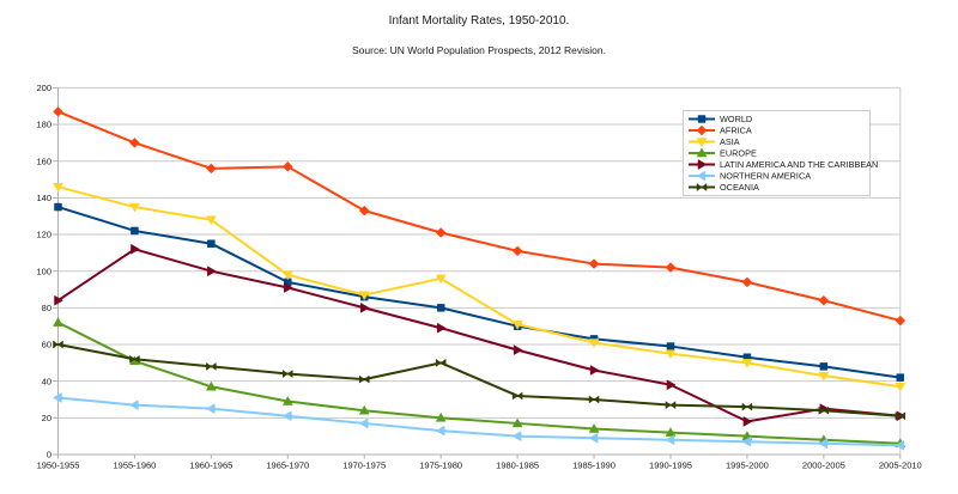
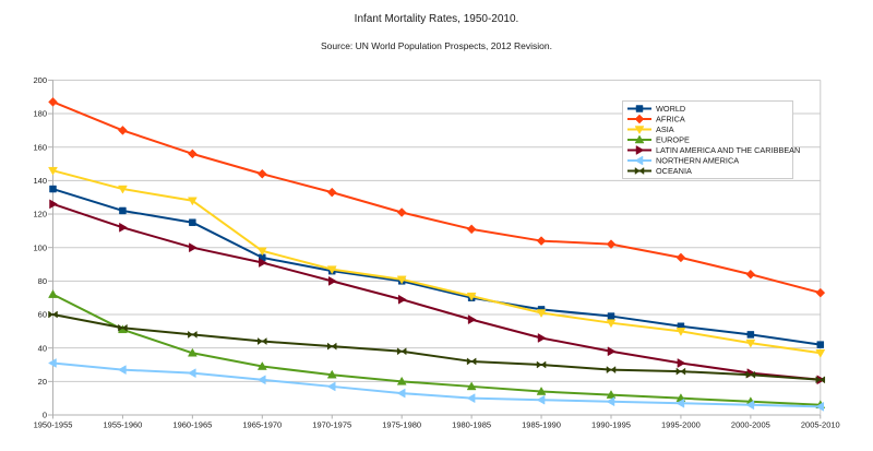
LATIN AMERICA AND THE CARIBBEAN/1950-1955: 84 -> 126
AFRICA/1965-1970: 157 -> 144
ASIA/1975-1980: 96 -> 81
OCEANIA/1975-1980: 50 -> 38
LATIN AMERICA AND THE CARIBBEAN/1995-2000: 18 -> 31
